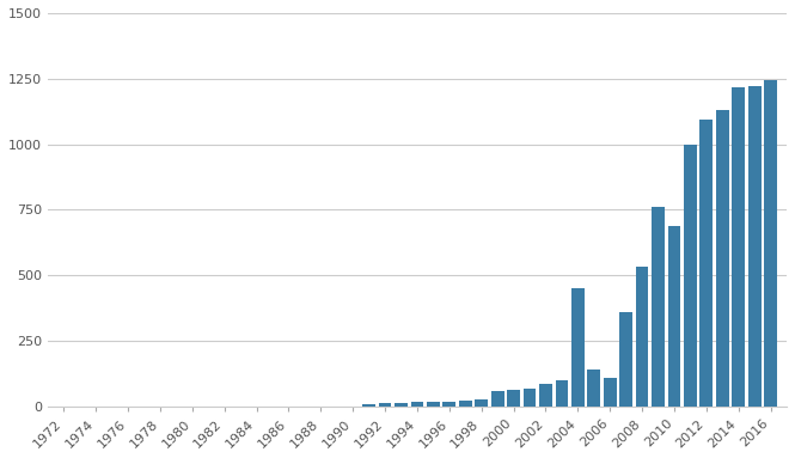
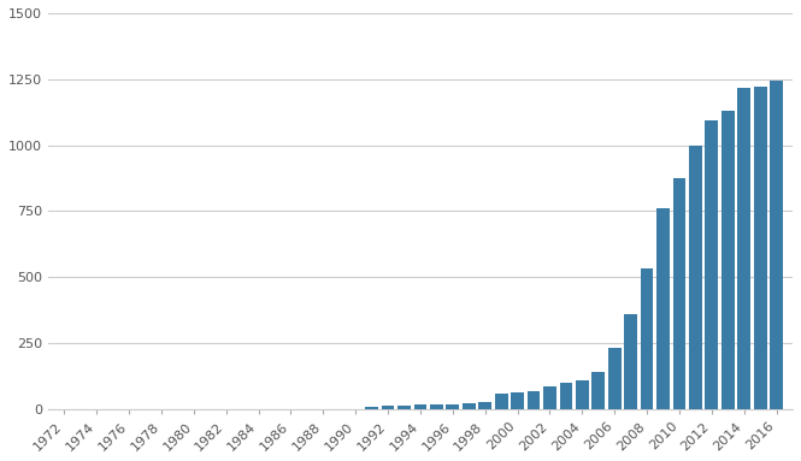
2004: 450 -> 110
2006: 110 -> 230
2010: 690 -> 875
